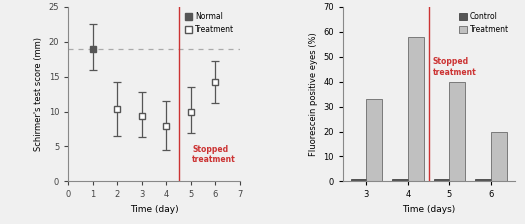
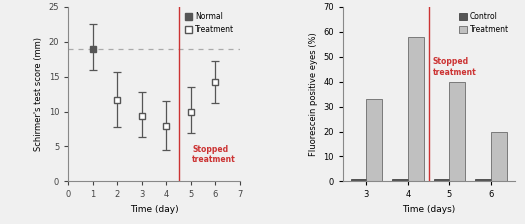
2: 10.3 -> 11.6
